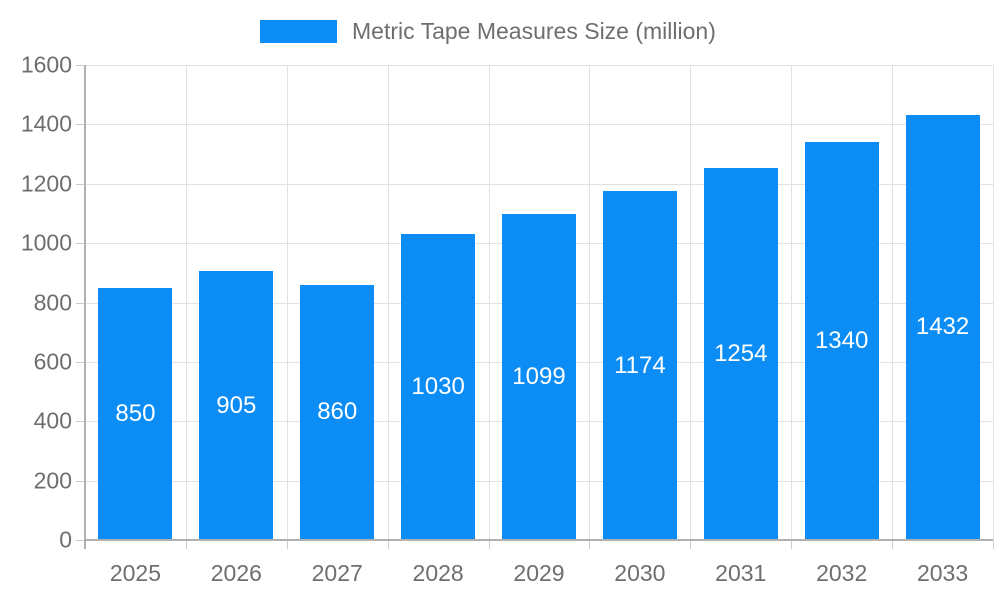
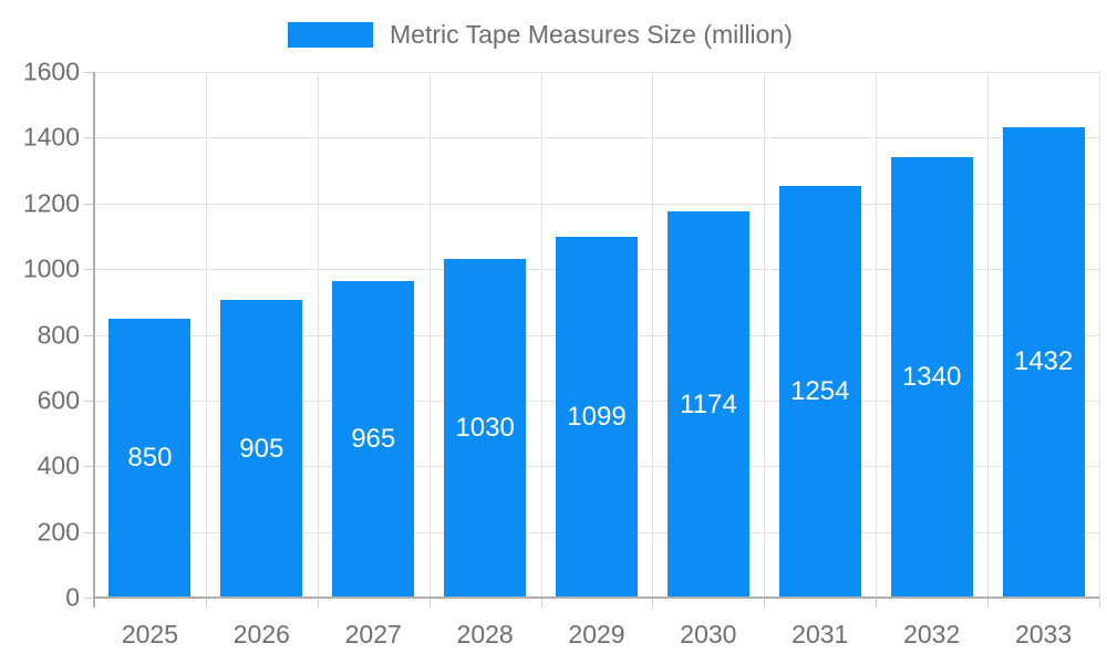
2027: 860 -> 965
